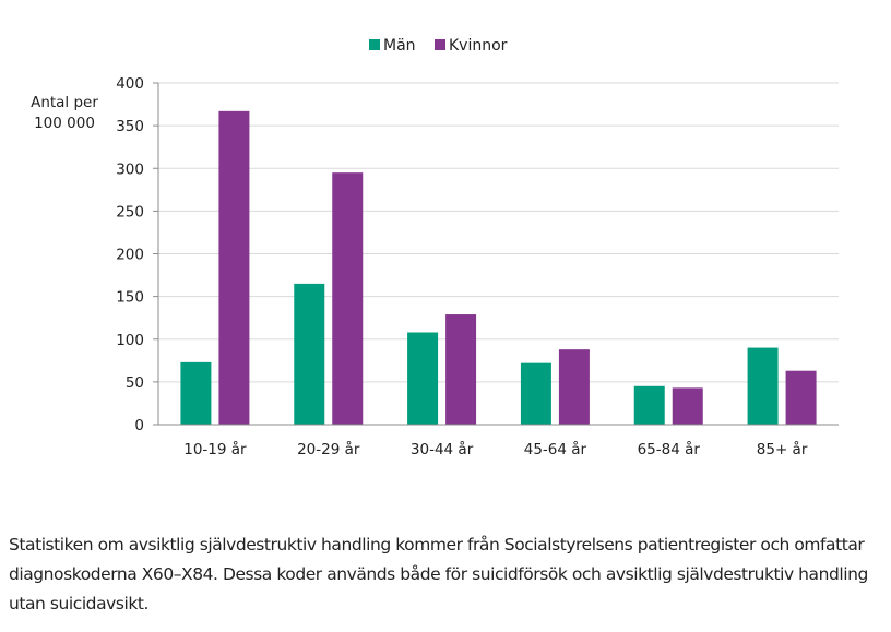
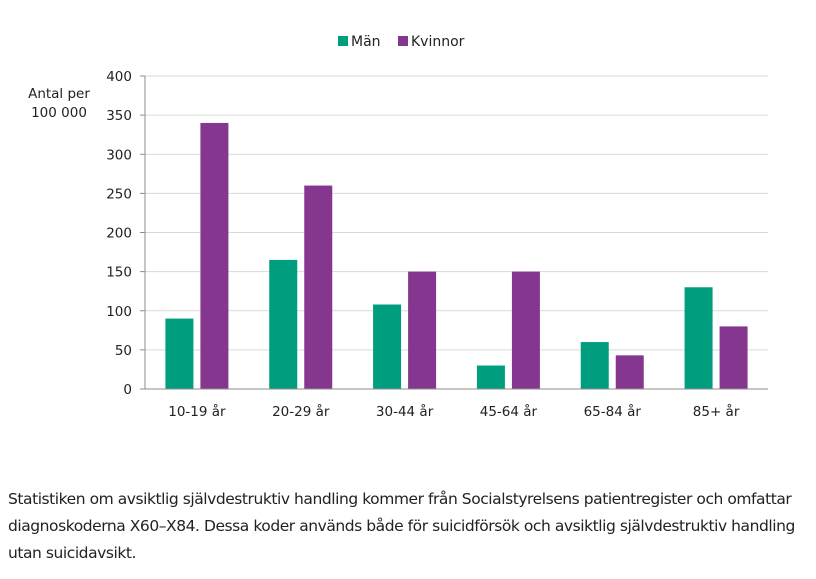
Män/10-19 år: 70 -> 90
Kvinnor/10-19 år: 370 -> 340
Kvinnor/20-29 år: 300 -> 260
Kvinnor/30-44 år: 130 -> 150
Män/45-64 år: 70 -> 30
Kvinnor/45-64 år: 90 -> 150
Män/65-84 år: 40 -> 60
Män/85+ år: 90 -> 130
Kvinnor/85+ år: 60 -> 80
